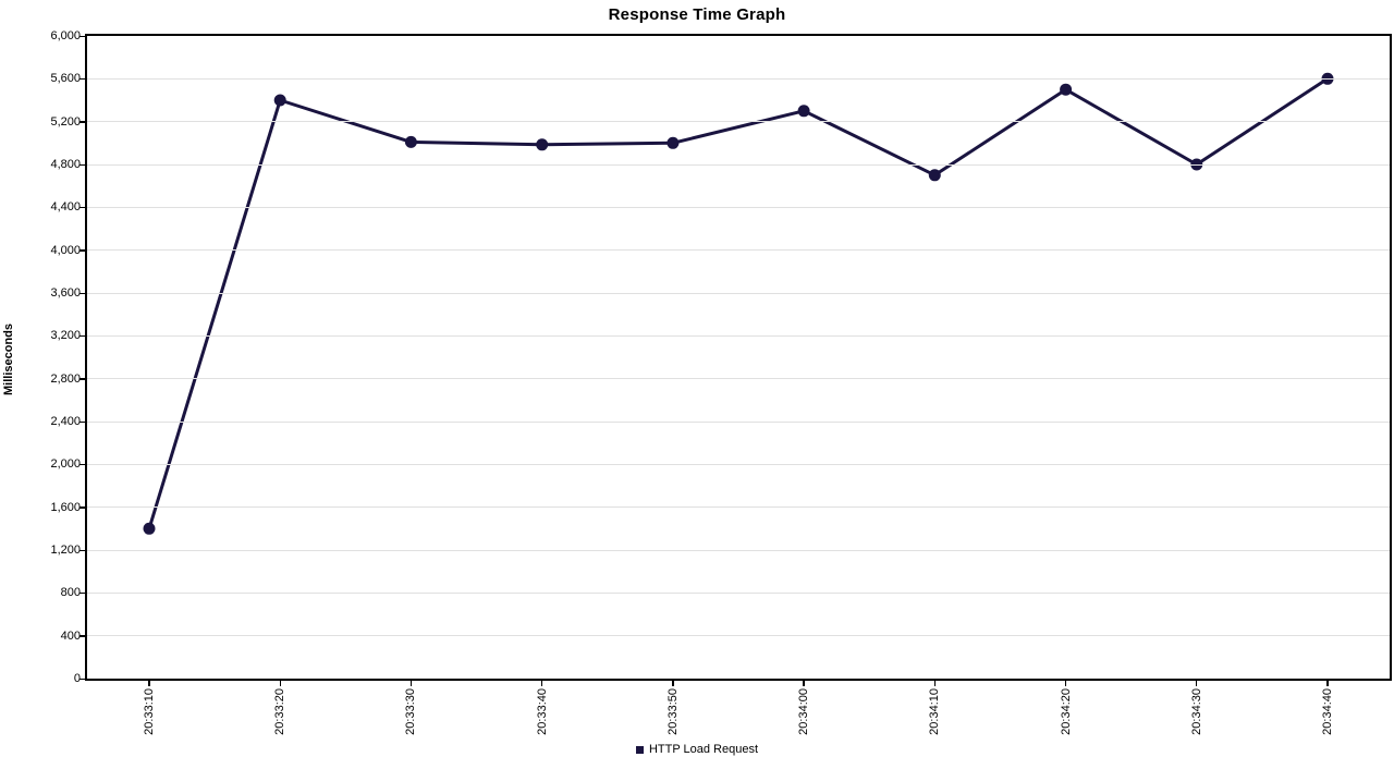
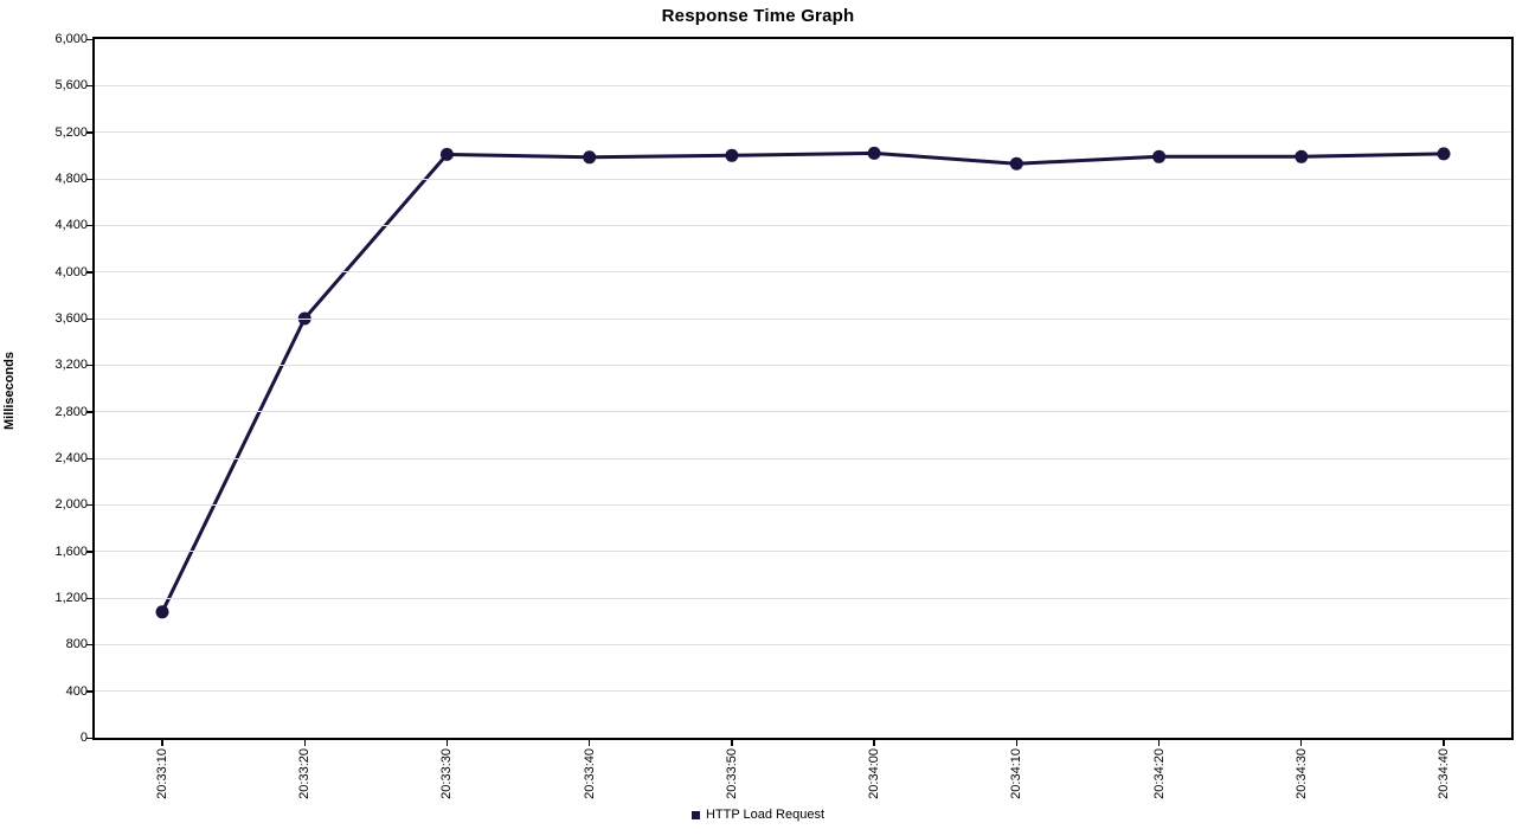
20:33:10: 1400 -> 1100
20:33:20: 5400 -> 3600
20:34:00: 5300 -> 5000
20:34:10: 4700 -> 4900
20:34:20: 5500 -> 5000
20:34:30: 4800 -> 5000
20:34:40: 5600 -> 5000
